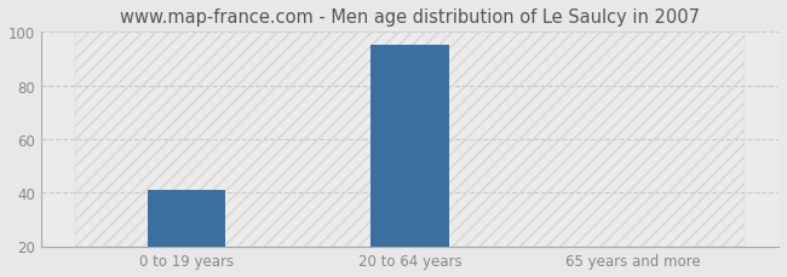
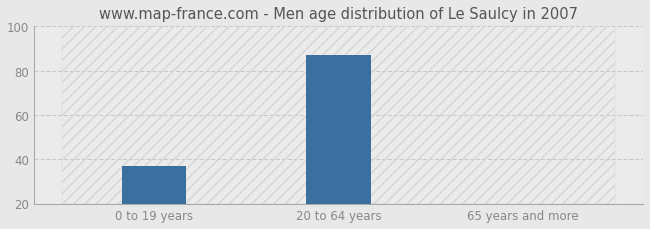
0 to 19 years: 41 -> 37
20 to 64 years: 95 -> 87
